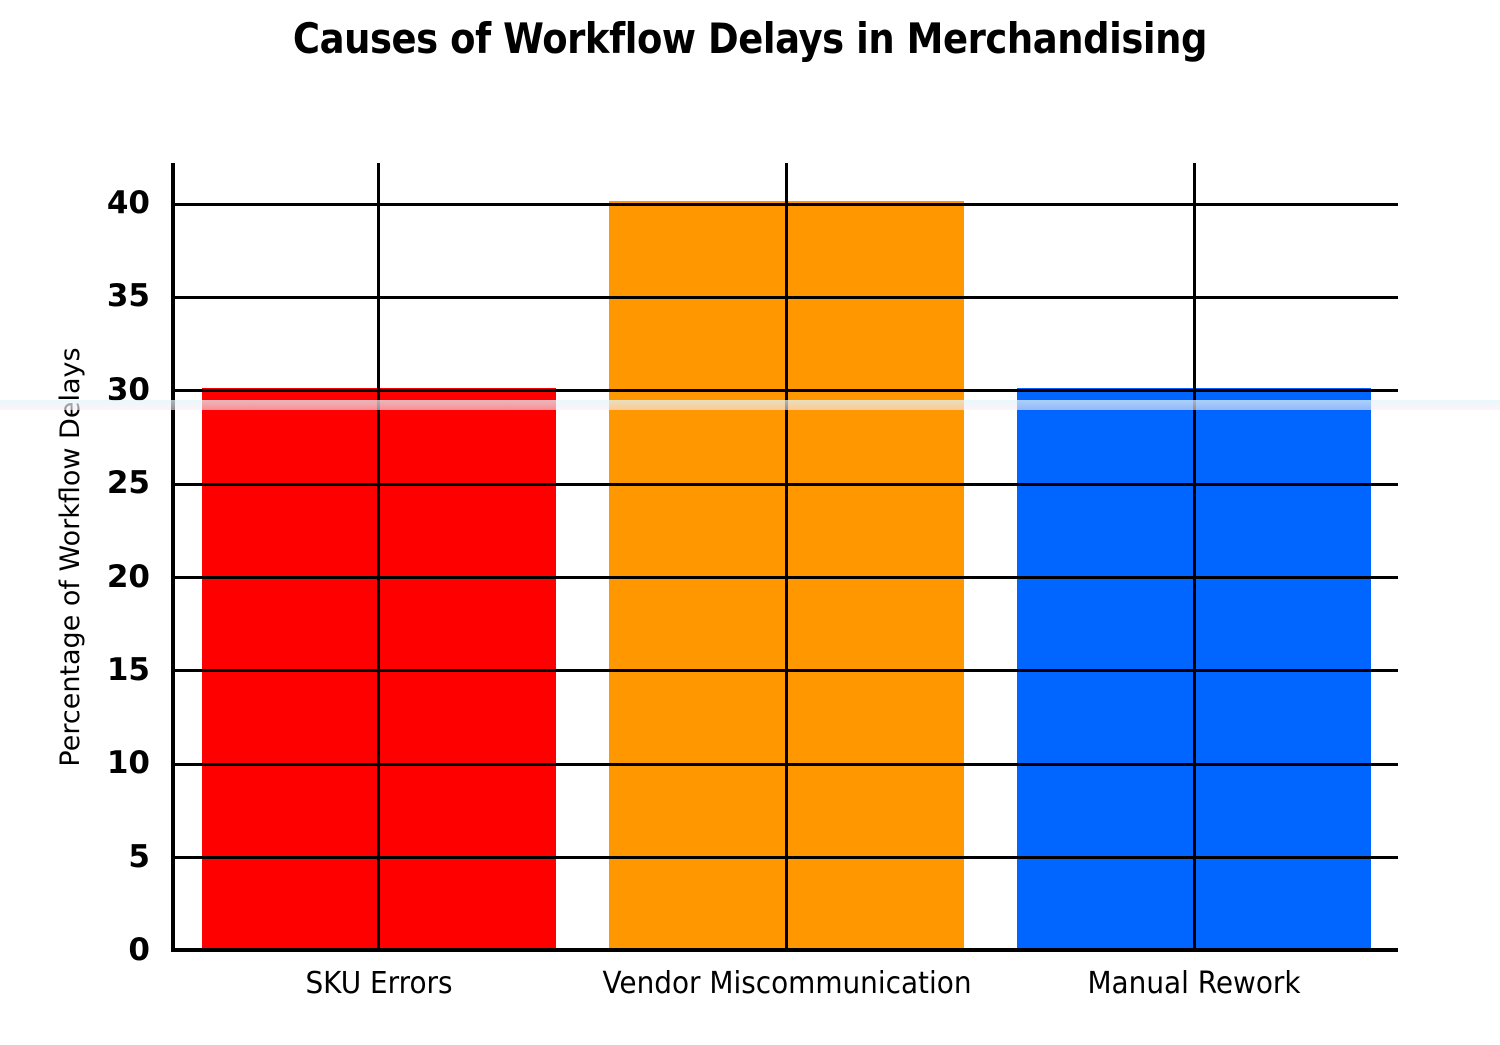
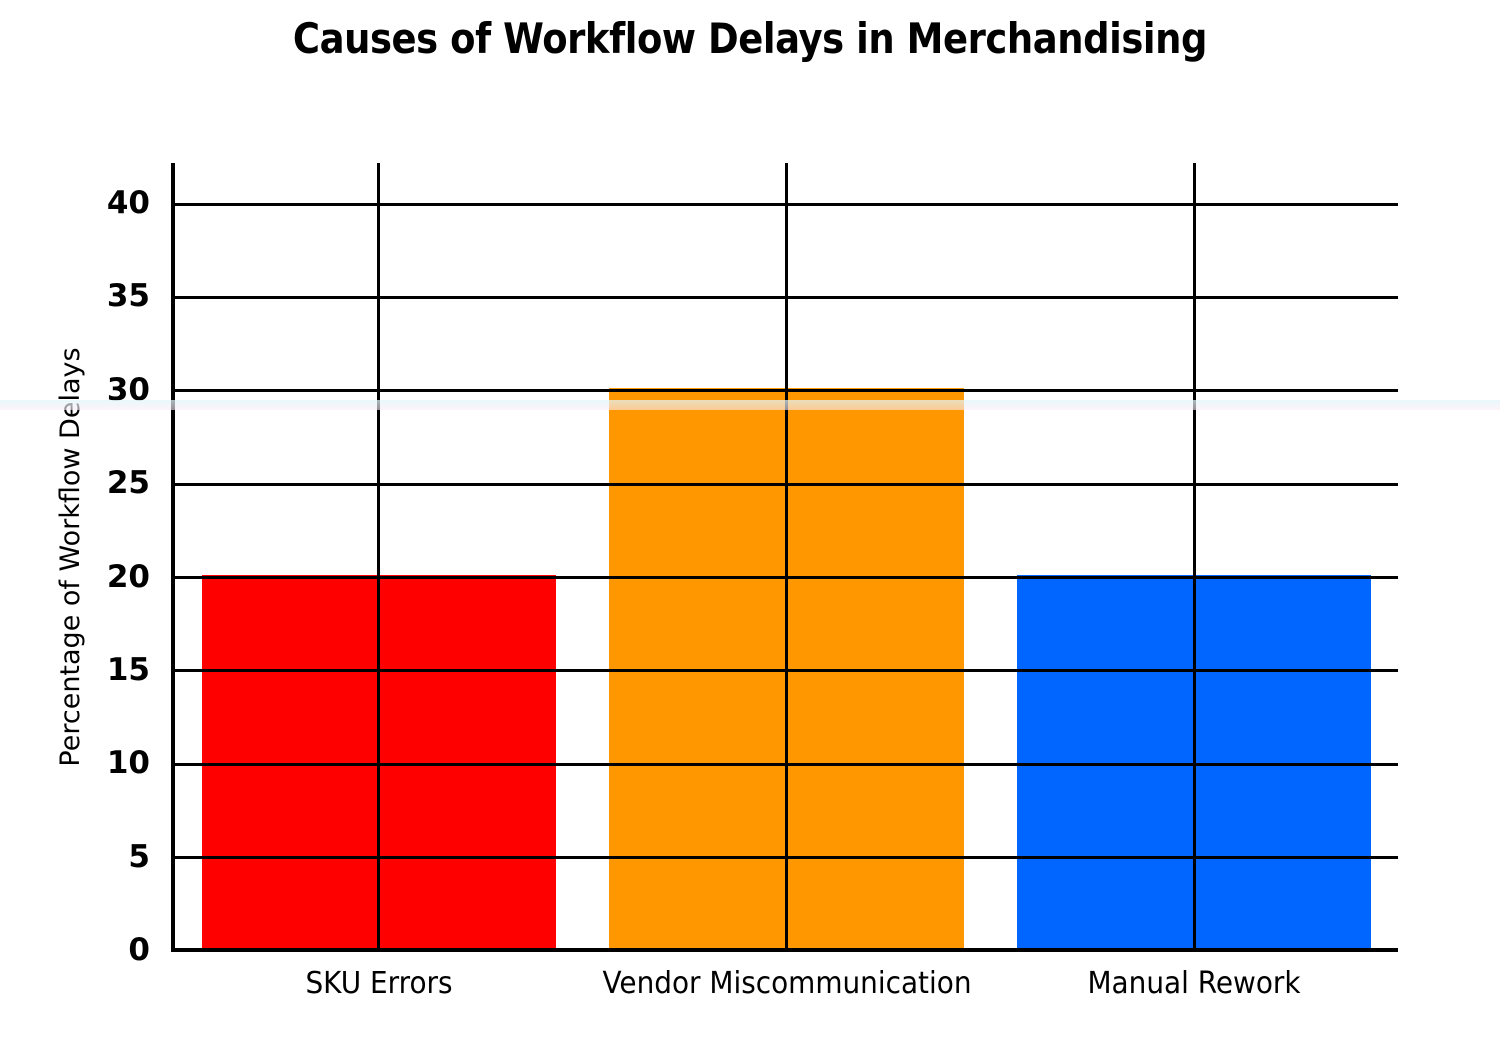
SKU Errors: 30 -> 20
Vendor Miscommunication: 40 -> 30
Manual Rework: 30 -> 20
